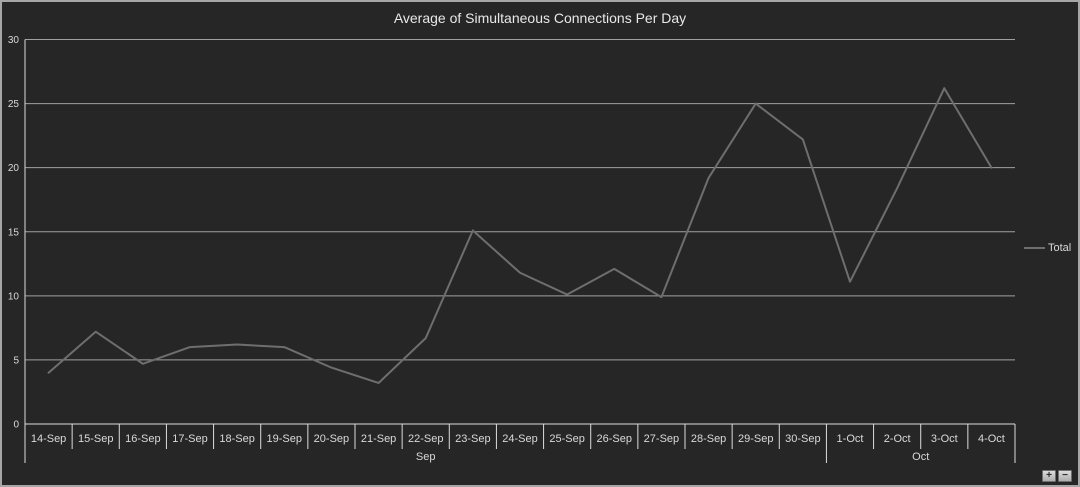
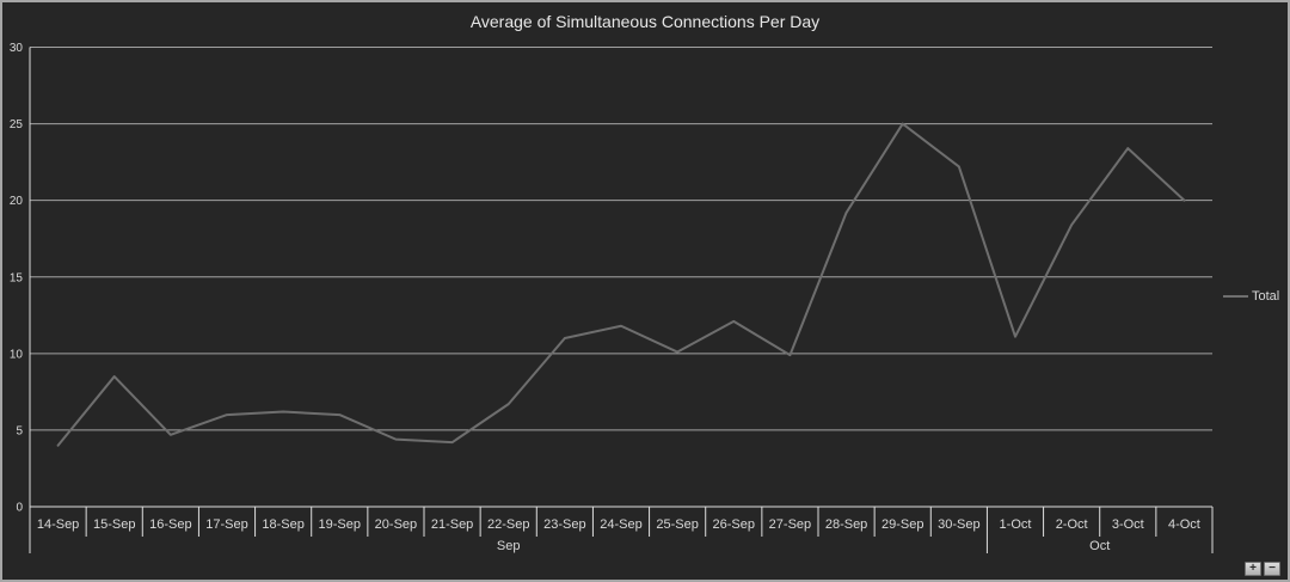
15-Sep: 7.2 -> 8.5
21-Sep: 3.2 -> 4.2
23-Sep: 15.1 -> 11.0
3-Oct: 26.2 -> 23.4
